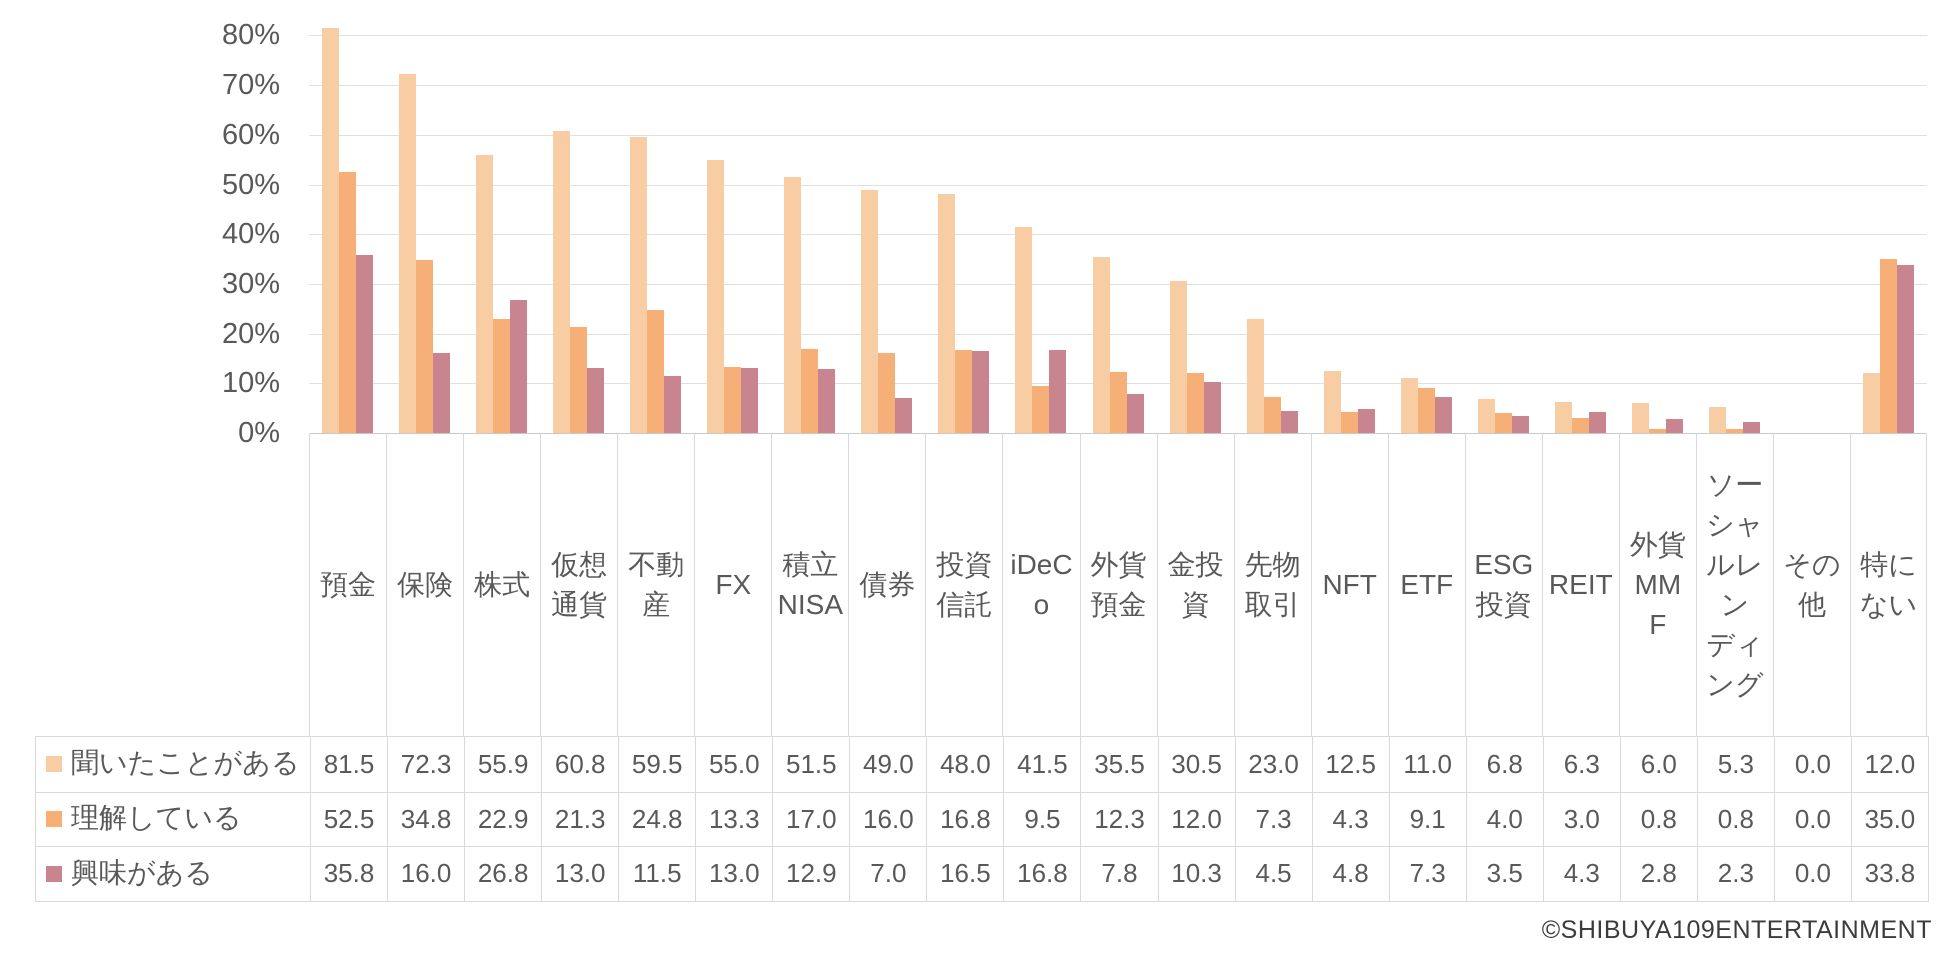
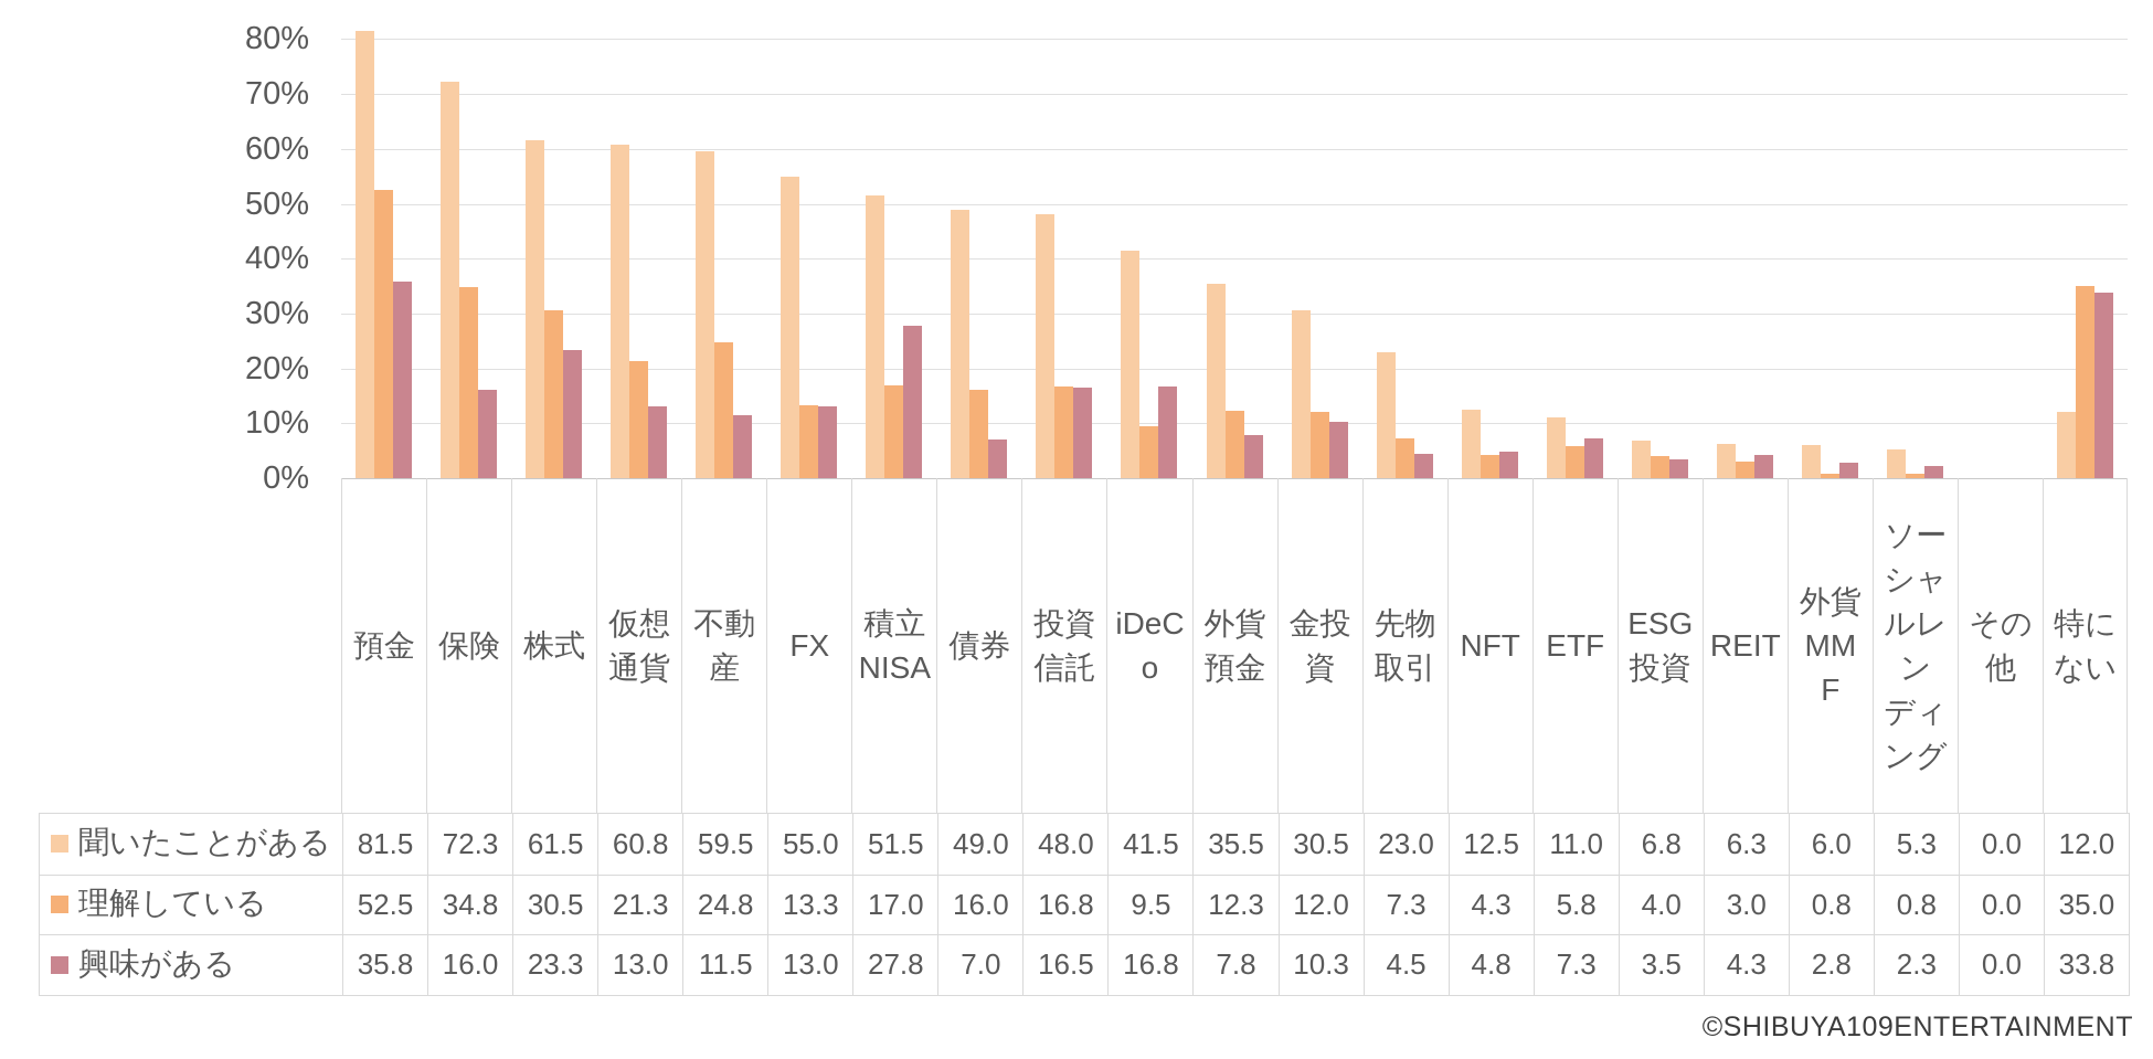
聞いたことがある/株式: 55.9 -> 61.5
理解している/株式: 22.9 -> 30.5
興味がある/株式: 26.8 -> 23.3
興味がある/積立NISA: 12.9 -> 27.8
理解している/ETF: 9.1 -> 5.8
